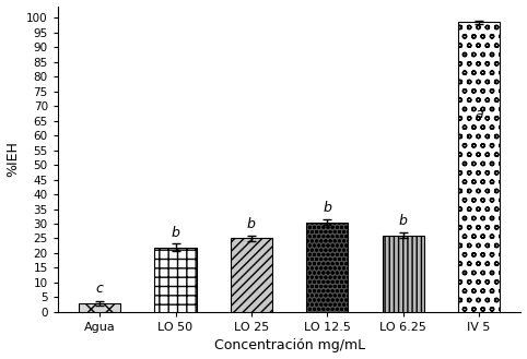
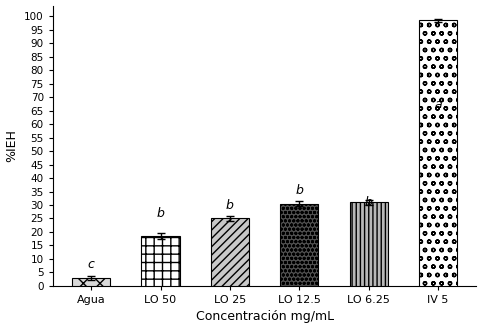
LO 50: 22.0 -> 18.5
LO 6.25: 26.0 -> 31.0
